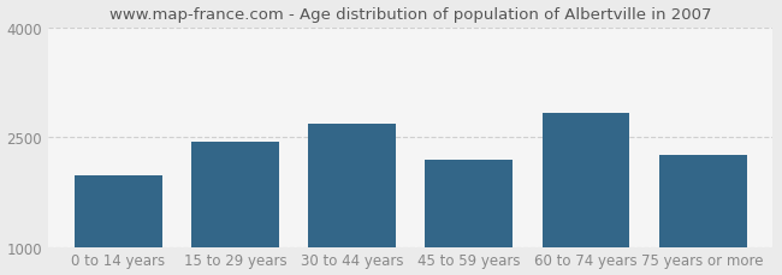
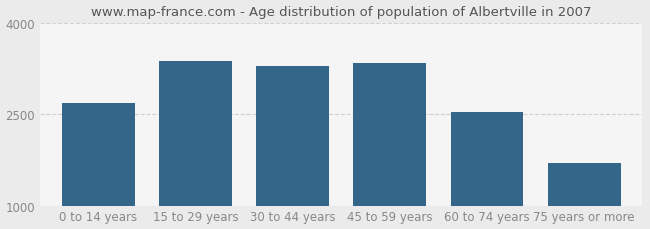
0 to 14 years: 1980 -> 2680
15 to 29 years: 2440 -> 3370
30 to 44 years: 2680 -> 3300
45 to 59 years: 2200 -> 3340
60 to 74 years: 2840 -> 2530
75 years or more: 2260 -> 1700
